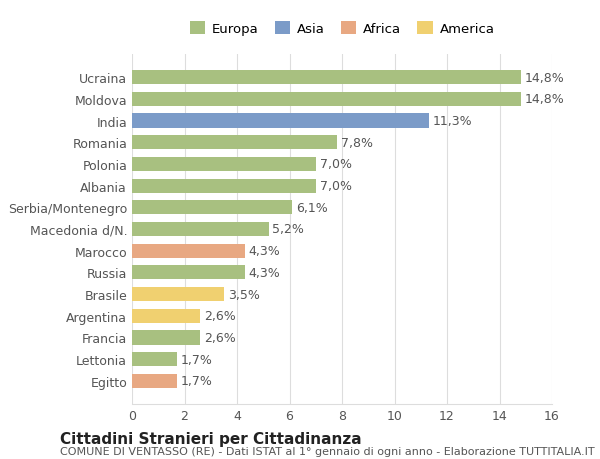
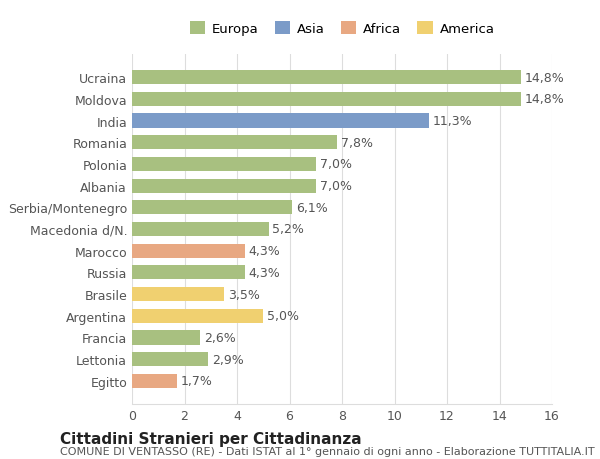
Argentina: 2,6% -> 5,0%
Lettonia: 1,7% -> 2,9%
